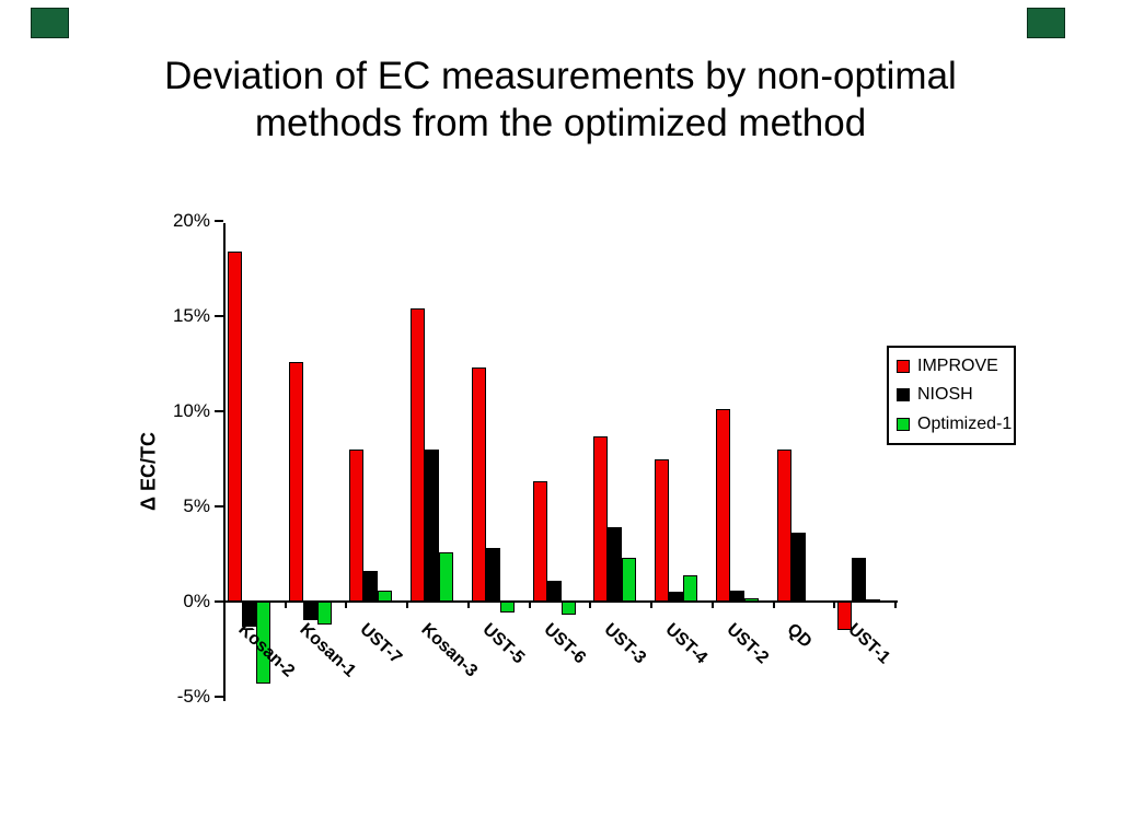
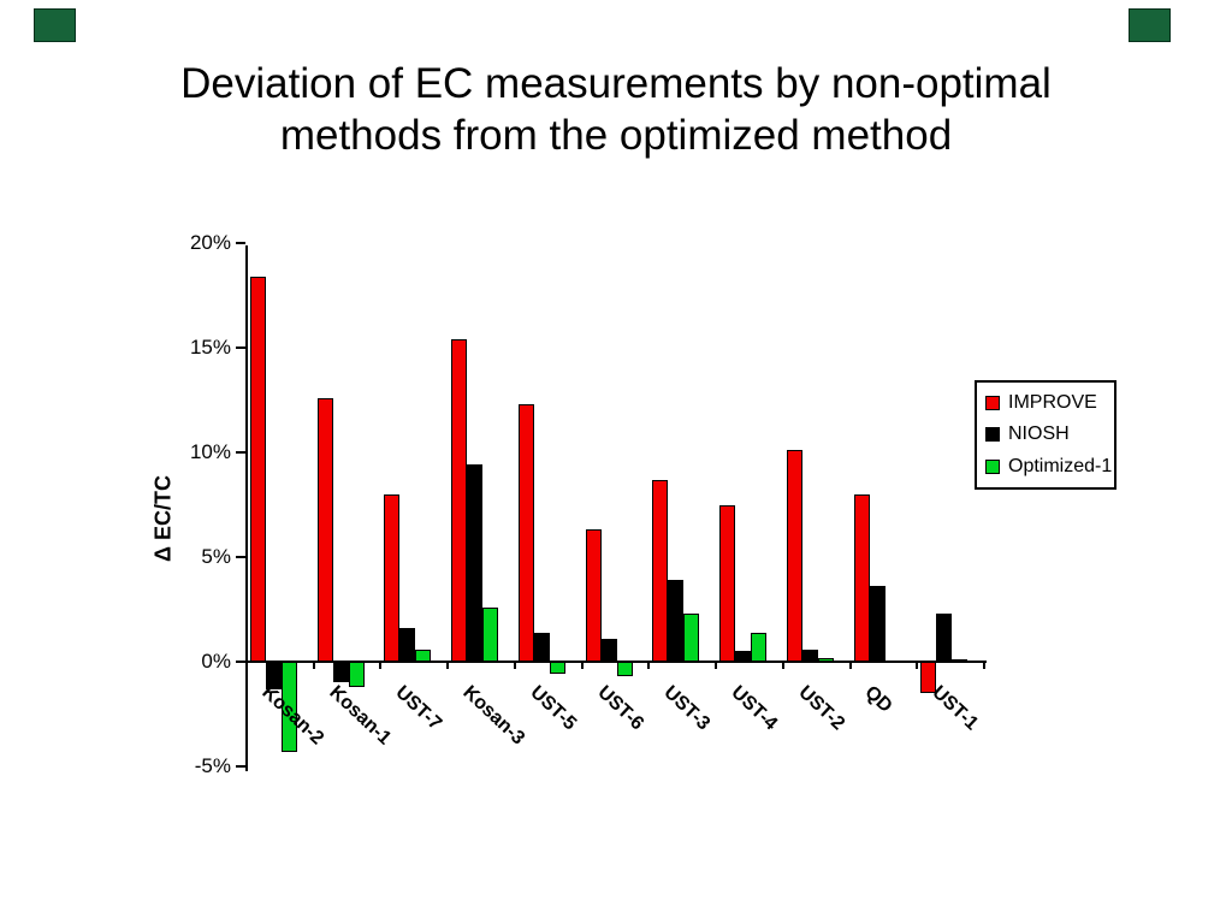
NIOSH/Kosan-3: 8.0% -> 9.4%
NIOSH/UST-5: 2.8% -> 1.4%
